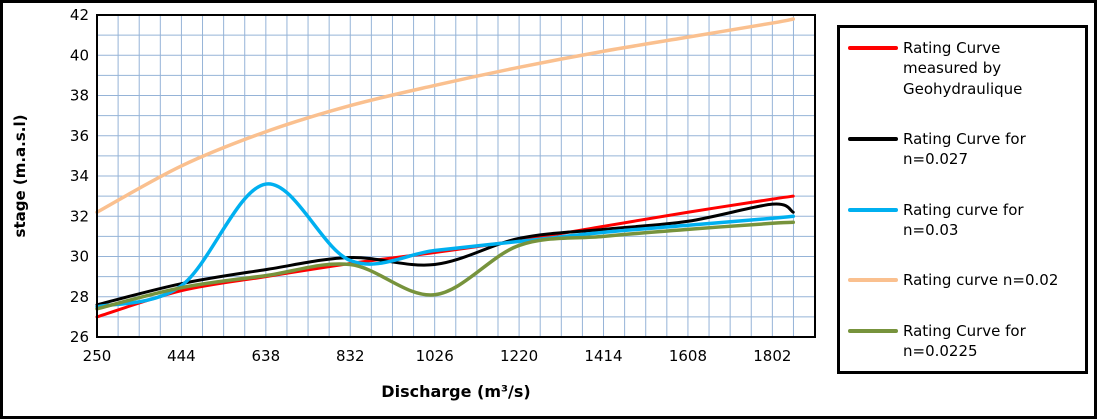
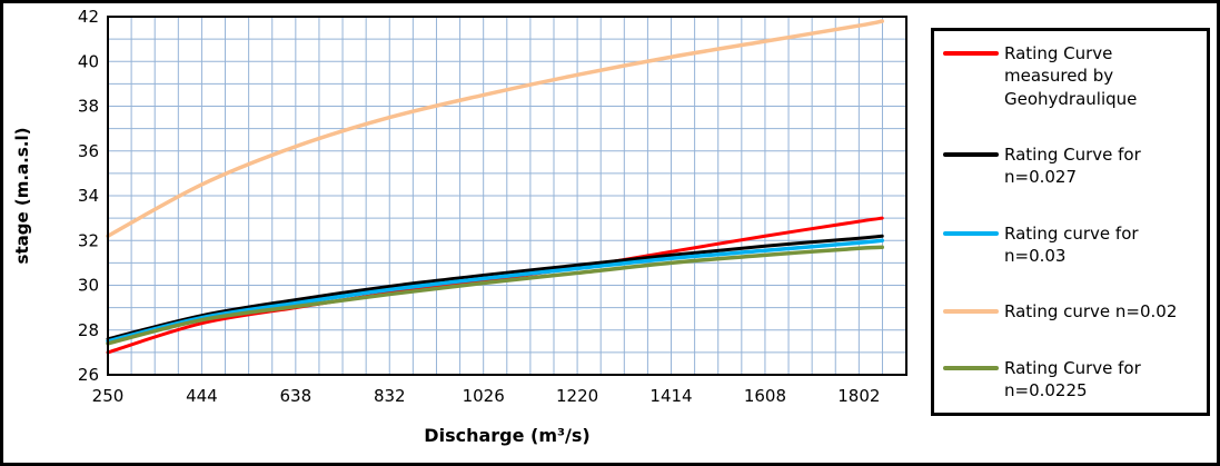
Rating curve for n=0.03/638: 33.6 -> 29.2
Rating Curve for n=0.027/1026: 29.6 -> 30.4
Rating Curve for n=0.0225/1026: 28.1 -> 30.1
Rating Curve for n=0.027/1802: 32.6 -> 32.1
